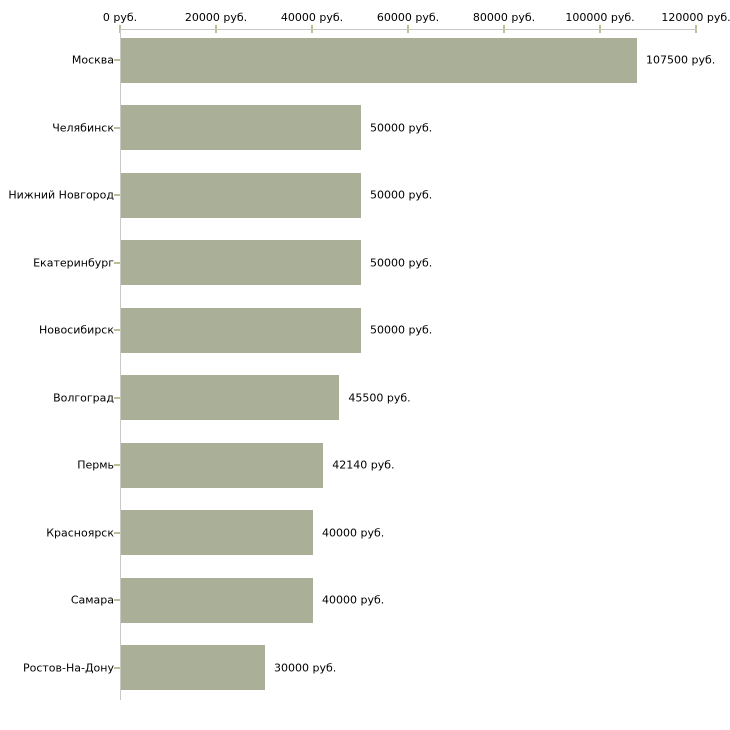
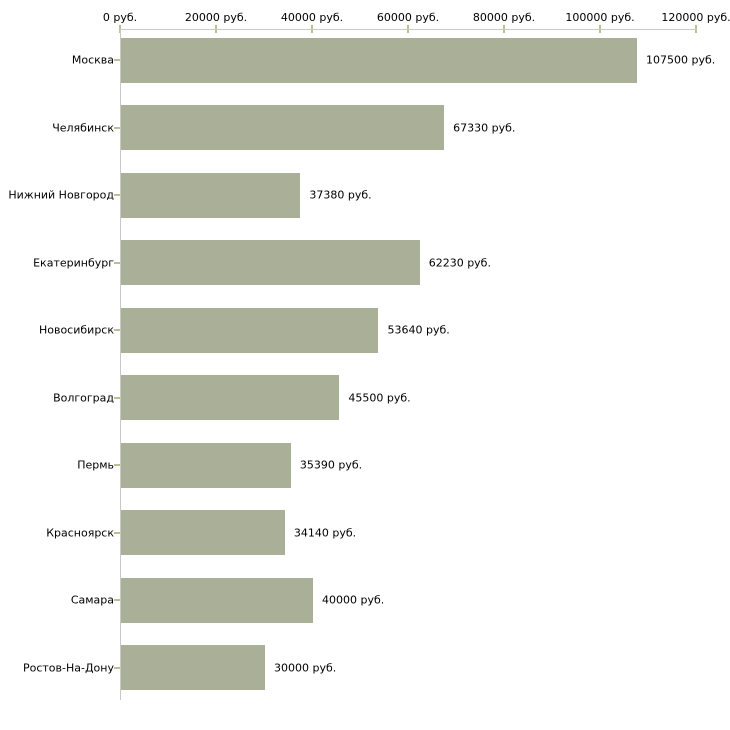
Челябинск: 50000 -> 67330
Нижний Новгород: 50000 -> 37380
Екатеринбург: 50000 -> 62230
Новосибирск: 50000 -> 53640
Пермь: 42140 -> 35390
Красноярск: 40000 -> 34140
